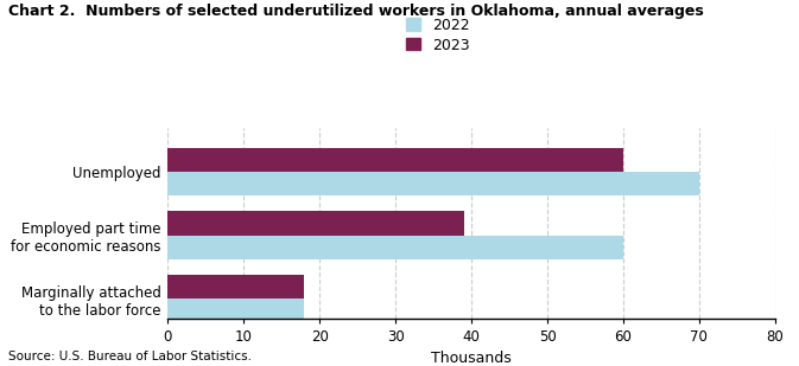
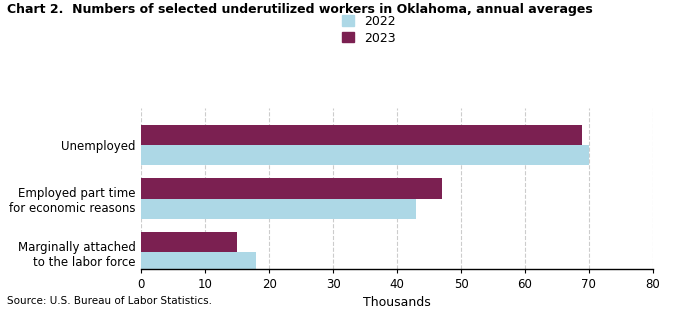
2023/Unemployed: 60 -> 69
2023/Employed part time for economic reasons: 39 -> 47
2022/Employed part time for economic reasons: 60 -> 43
2023/Marginally attached to the labor force: 18 -> 15
